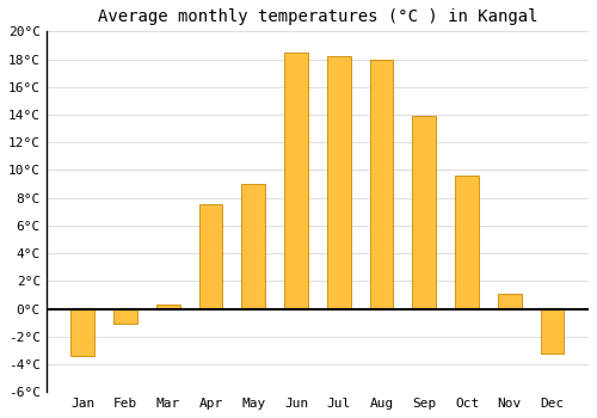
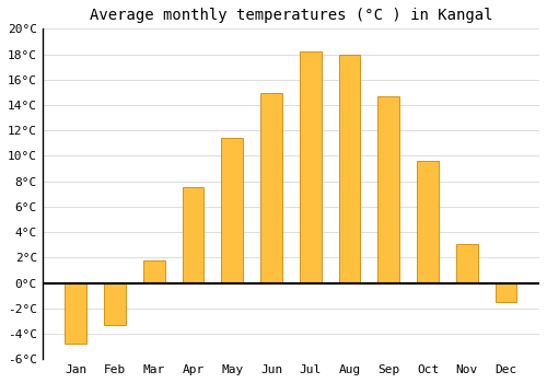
Jan: -3.4°C -> -4.8°C
Feb: -1.1°C -> -3.3°C
Mar: 0.3°C -> 1.8°C
May: 9.0°C -> 11.4°C
Jun: 18.5°C -> 14.9°C
Sep: 13.9°C -> 14.7°C
Nov: 1.1°C -> 3.1°C
Dec: -3.2°C -> -1.5°C
